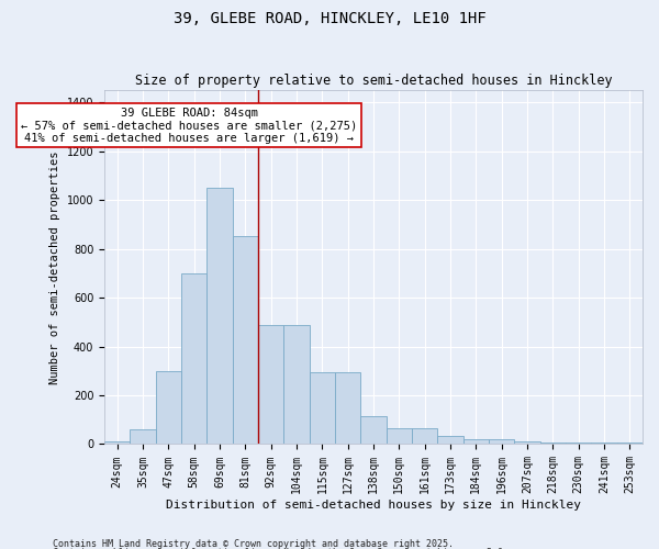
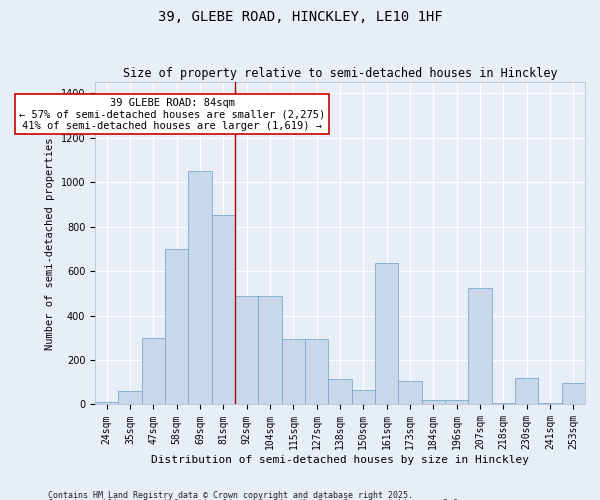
161sqm: 65 -> 635
173sqm: 35 -> 105
207sqm: 12 -> 525
230sqm: 5 -> 120
253sqm: 5 -> 95
